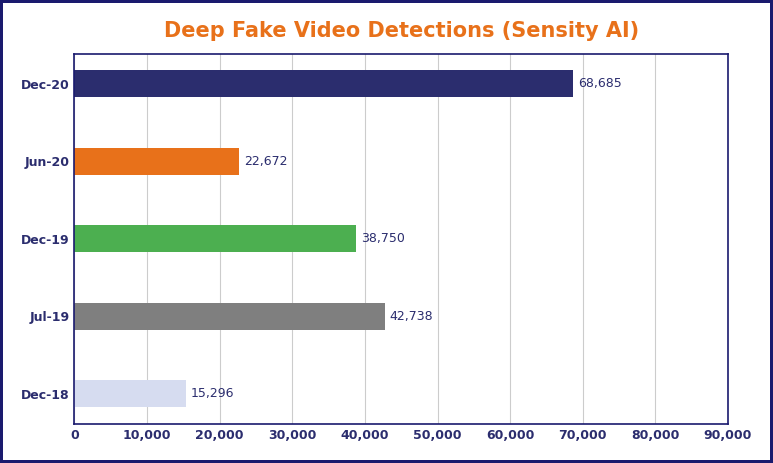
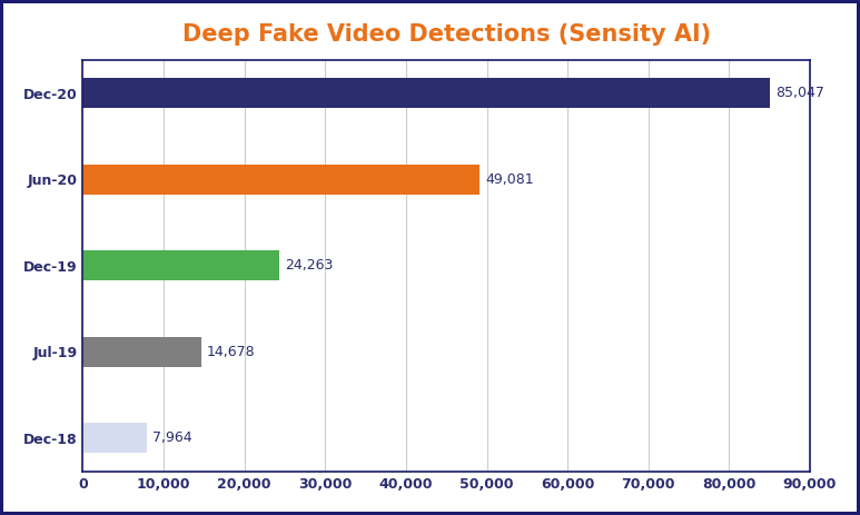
Dec-20: 68,685 -> 85,047
Jun-20: 22,672 -> 49,081
Dec-19: 38,750 -> 24,263
Jul-19: 42,738 -> 14,678
Dec-18: 15,296 -> 7,964
